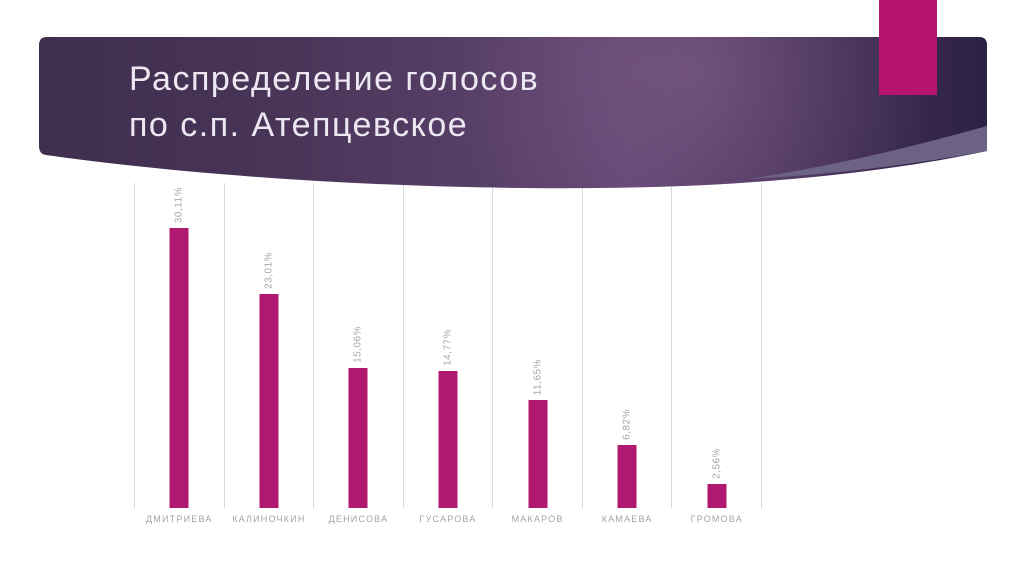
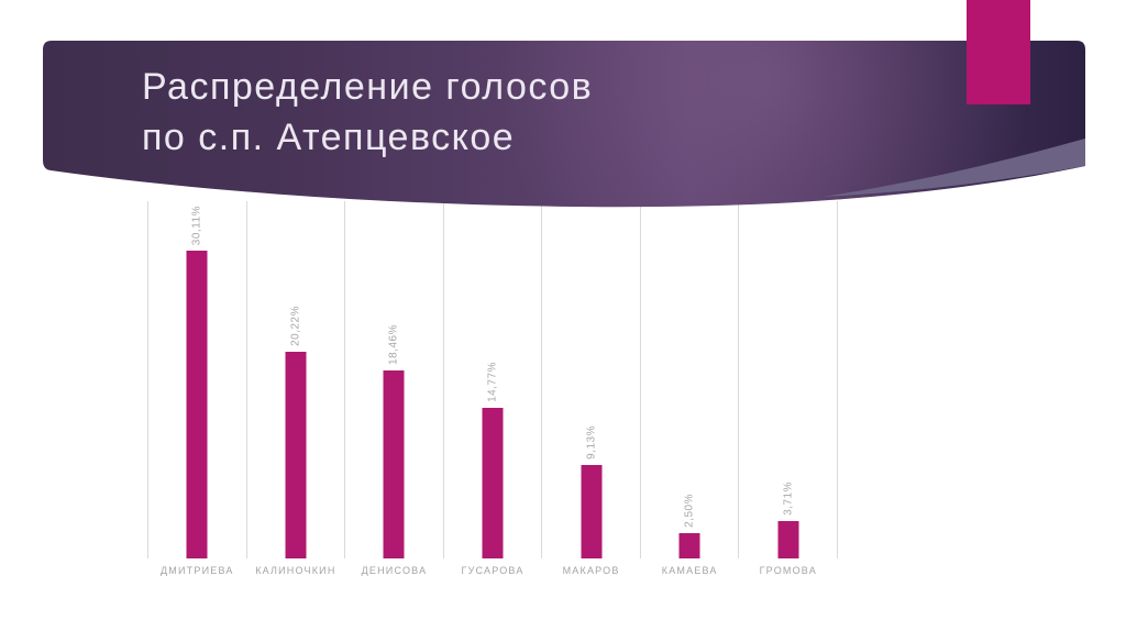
КАЛИНОЧКИН: 23,01% -> 20,22%
ДЕНИСОВА: 15,06% -> 18,46%
МАКАРОВ: 11,65% -> 9,13%
КАМАЕВА: 6,82% -> 2,50%
ГРОМОВА: 2,56% -> 3,71%
